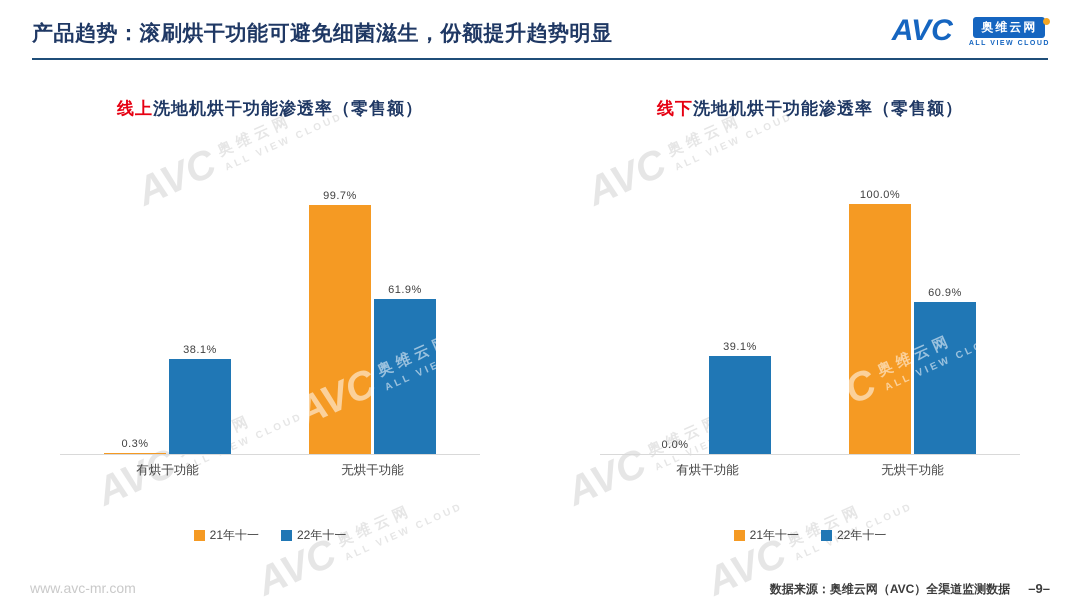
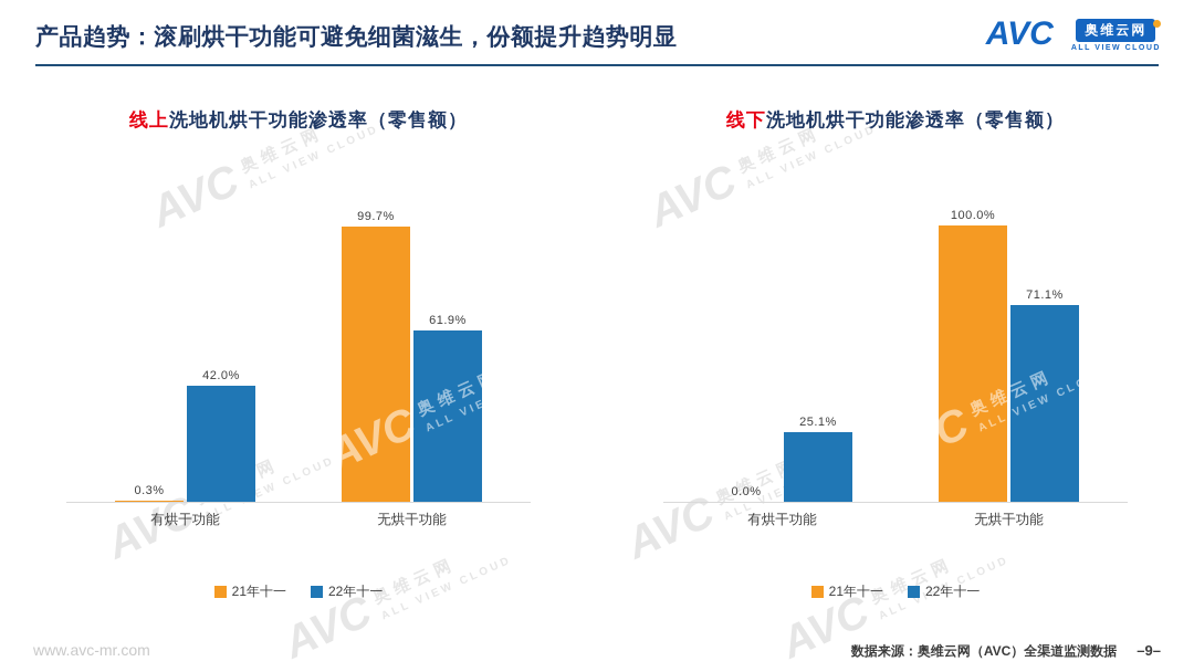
线上洗地机烘干功能渗透率（零售额）/22年十一/有烘干功能: 38.1% -> 42.0%
线下洗地机烘干功能渗透率（零售额）/22年十一/有烘干功能: 39.1% -> 25.1%
线下洗地机烘干功能渗透率（零售额）/22年十一/无烘干功能: 60.9% -> 71.1%
